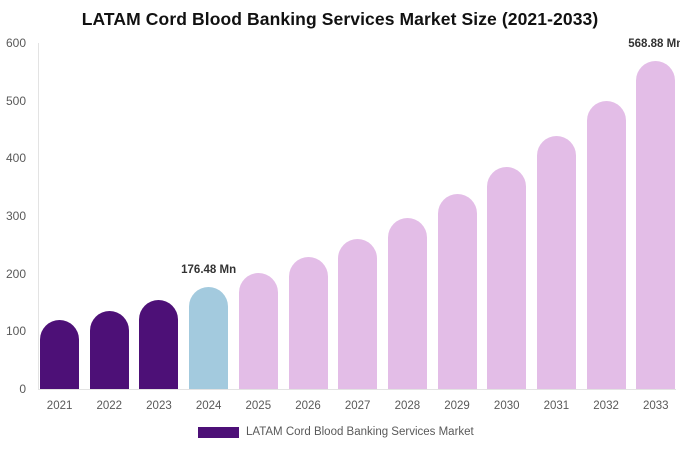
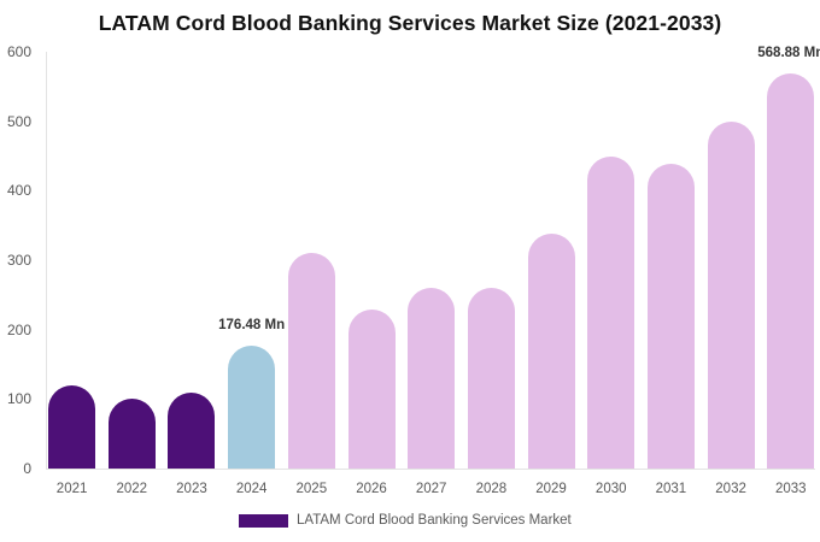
2022: 140 -> 100
2023: 160 -> 110
2025: 200 -> 310
2028: 300 -> 260
2030: 390 -> 450
